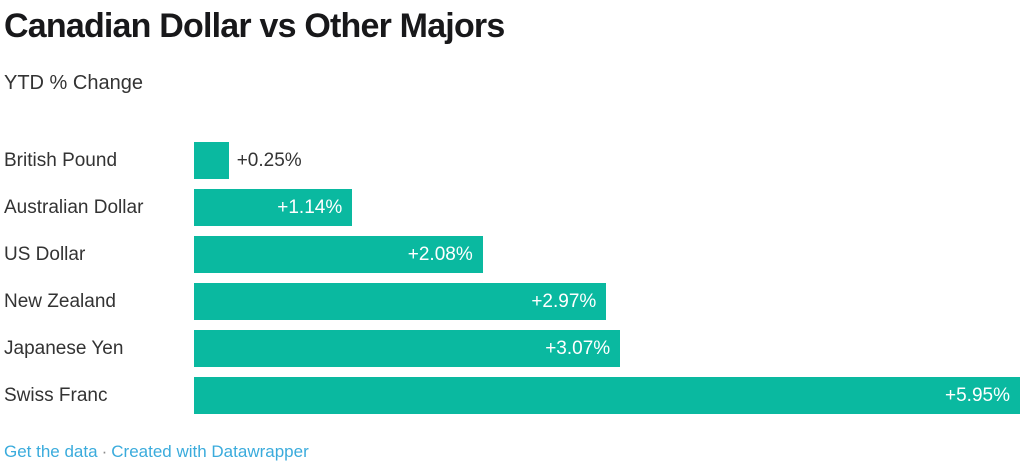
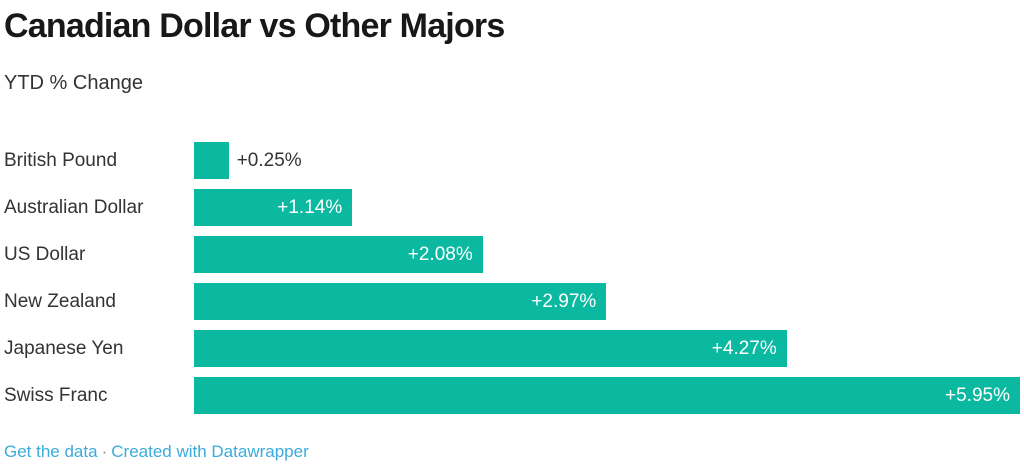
Japanese Yen: +3.07% -> +4.27%
